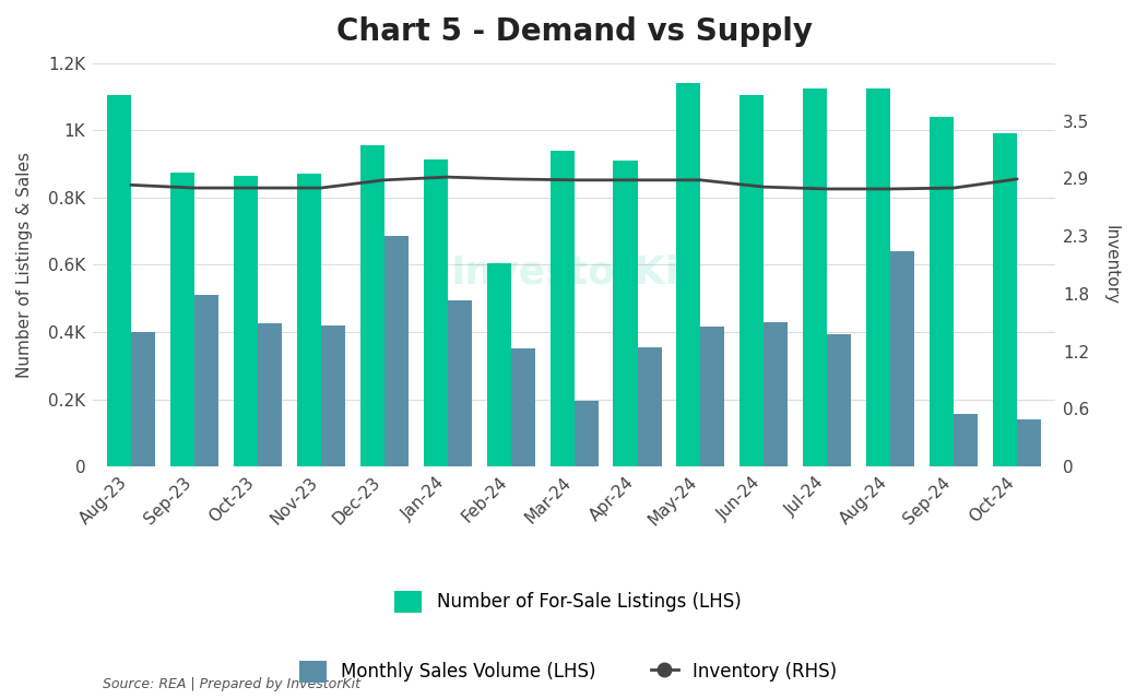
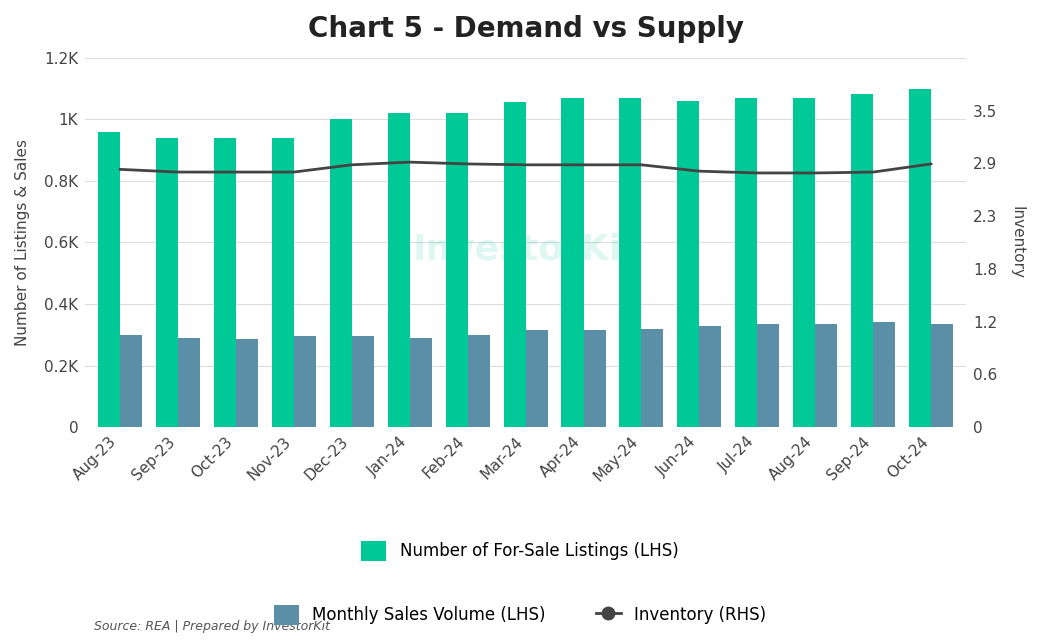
Number of For-Sale Listings (LHS)/Aug-23: 1.105K -> 0.960K
Monthly Sales Volume (LHS)/Aug-23: 0.400K -> 0.300K
Number of For-Sale Listings (LHS)/Sep-23: 0.875K -> 0.940K
Monthly Sales Volume (LHS)/Sep-23: 0.510K -> 0.288K
Number of For-Sale Listings (LHS)/Oct-23: 0.865K -> 0.940K
Monthly Sales Volume (LHS)/Oct-23: 0.425K -> 0.285K
Number of For-Sale Listings (LHS)/Nov-23: 0.870K -> 0.940K
Monthly Sales Volume (LHS)/Nov-23: 0.420K -> 0.295K
Number of For-Sale Listings (LHS)/Dec-23: 0.955K -> 1.000K
Monthly Sales Volume (LHS)/Dec-23: 0.685K -> 0.295K
Number of For-Sale Listings (LHS)/Jan-24: 0.915K -> 1.020K
Monthly Sales Volume (LHS)/Jan-24: 0.495K -> 0.290K
Number of For-Sale Listings (LHS)/Feb-24: 0.605K -> 1.020K
Monthly Sales Volume (LHS)/Feb-24: 0.350K -> 0.300K
Number of For-Sale Listings (LHS)/Mar-24: 0.940K -> 1.055K
Monthly Sales Volume (LHS)/Mar-24: 0.195K -> 0.315K
Number of For-Sale Listings (LHS)/Apr-24: 0.910K -> 1.070K
Monthly Sales Volume (LHS)/Apr-24: 0.355K -> 0.315K
Number of For-Sale Listings (LHS)/May-24: 1.140K -> 1.070K
Monthly Sales Volume (LHS)/May-24: 0.415K -> 0.320K
Number of For-Sale Listings (LHS)/Jun-24: 1.105K -> 1.060K
Monthly Sales Volume (LHS)/Jun-24: 0.430K -> 0.330K
Number of For-Sale Listings (LHS)/Jul-24: 1.125K -> 1.070K
Monthly Sales Volume (LHS)/Jul-24: 0.395K -> 0.335K
Number of For-Sale Listings (LHS)/Aug-24: 1.125K -> 1.070K
Monthly Sales Volume (LHS)/Aug-24: 0.640K -> 0.335K
Number of For-Sale Listings (LHS)/Sep-24: 1.040K -> 1.082K
Monthly Sales Volume (LHS)/Sep-24: 0.155K -> 0.340K
Number of For-Sale Listings (LHS)/Oct-24: 0.990K -> 1.100K
Monthly Sales Volume (LHS)/Oct-24: 0.140K -> 0.335K
